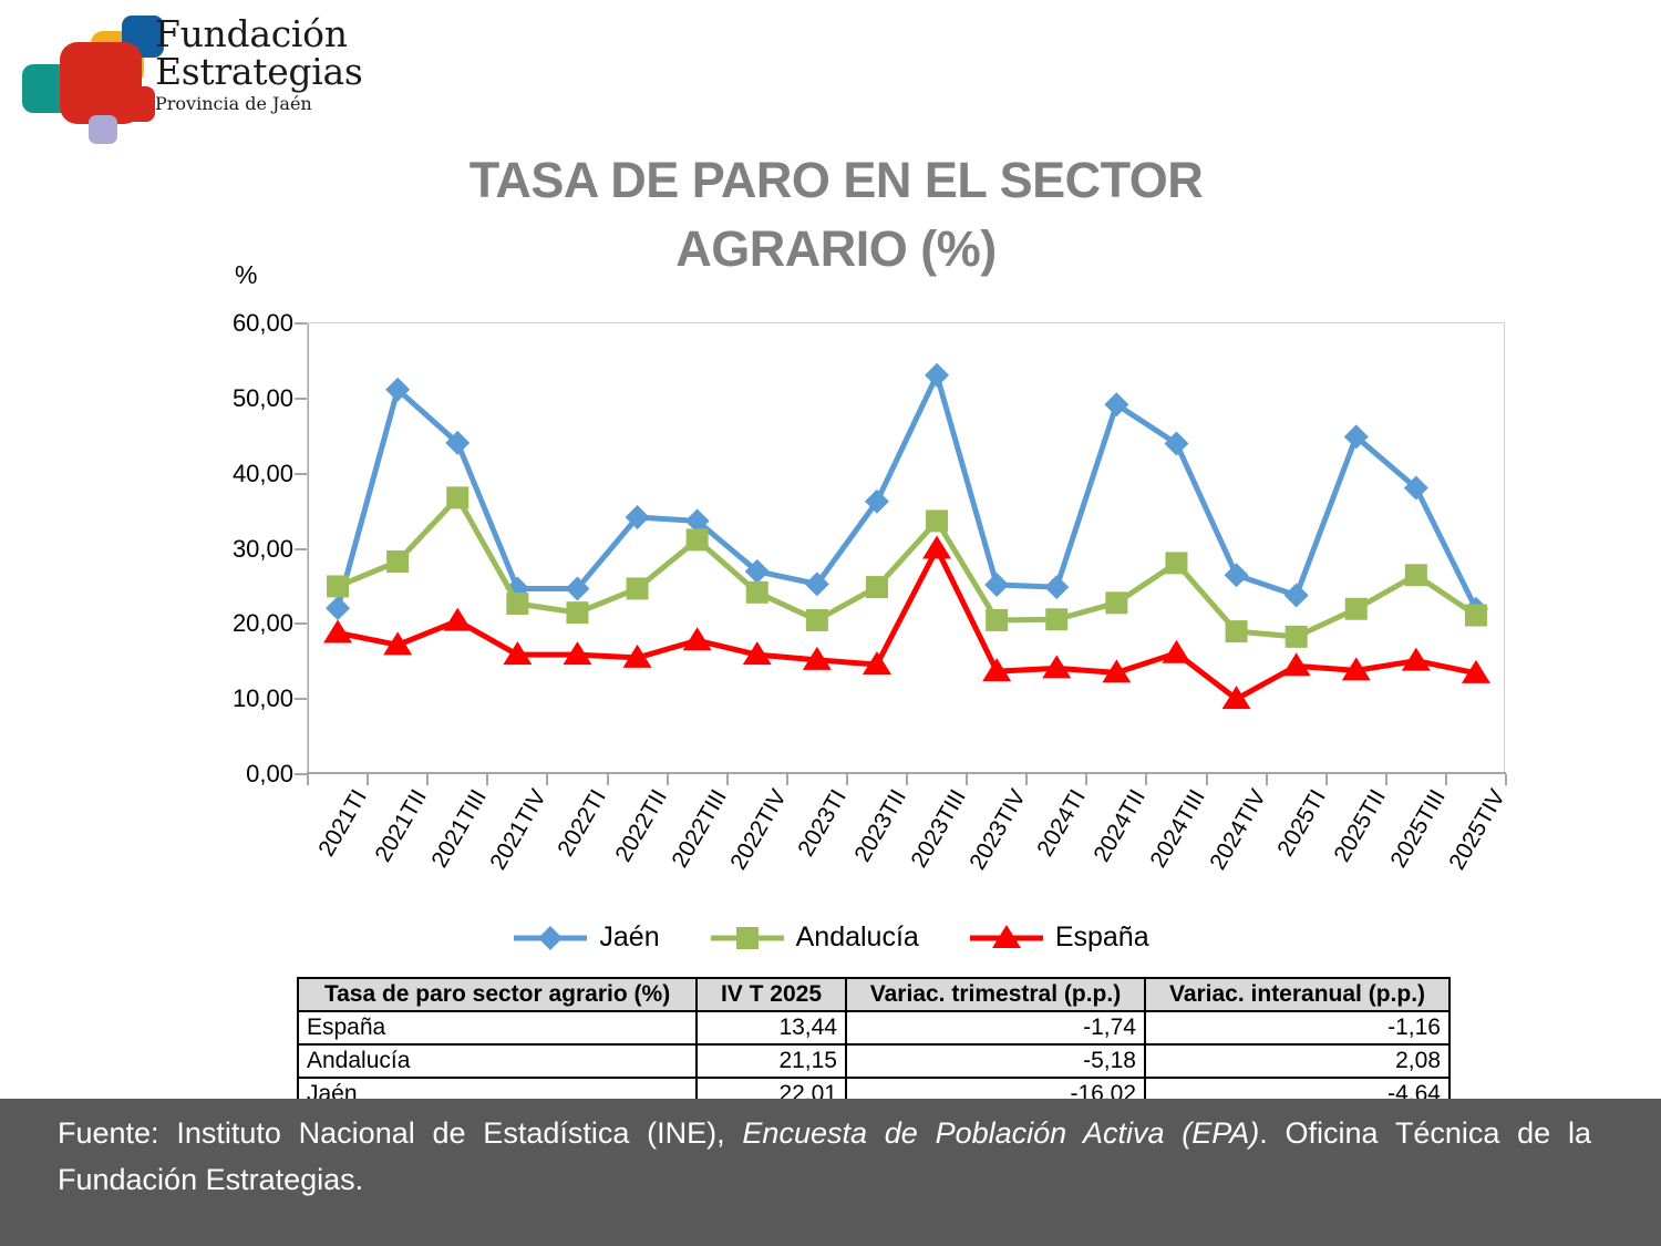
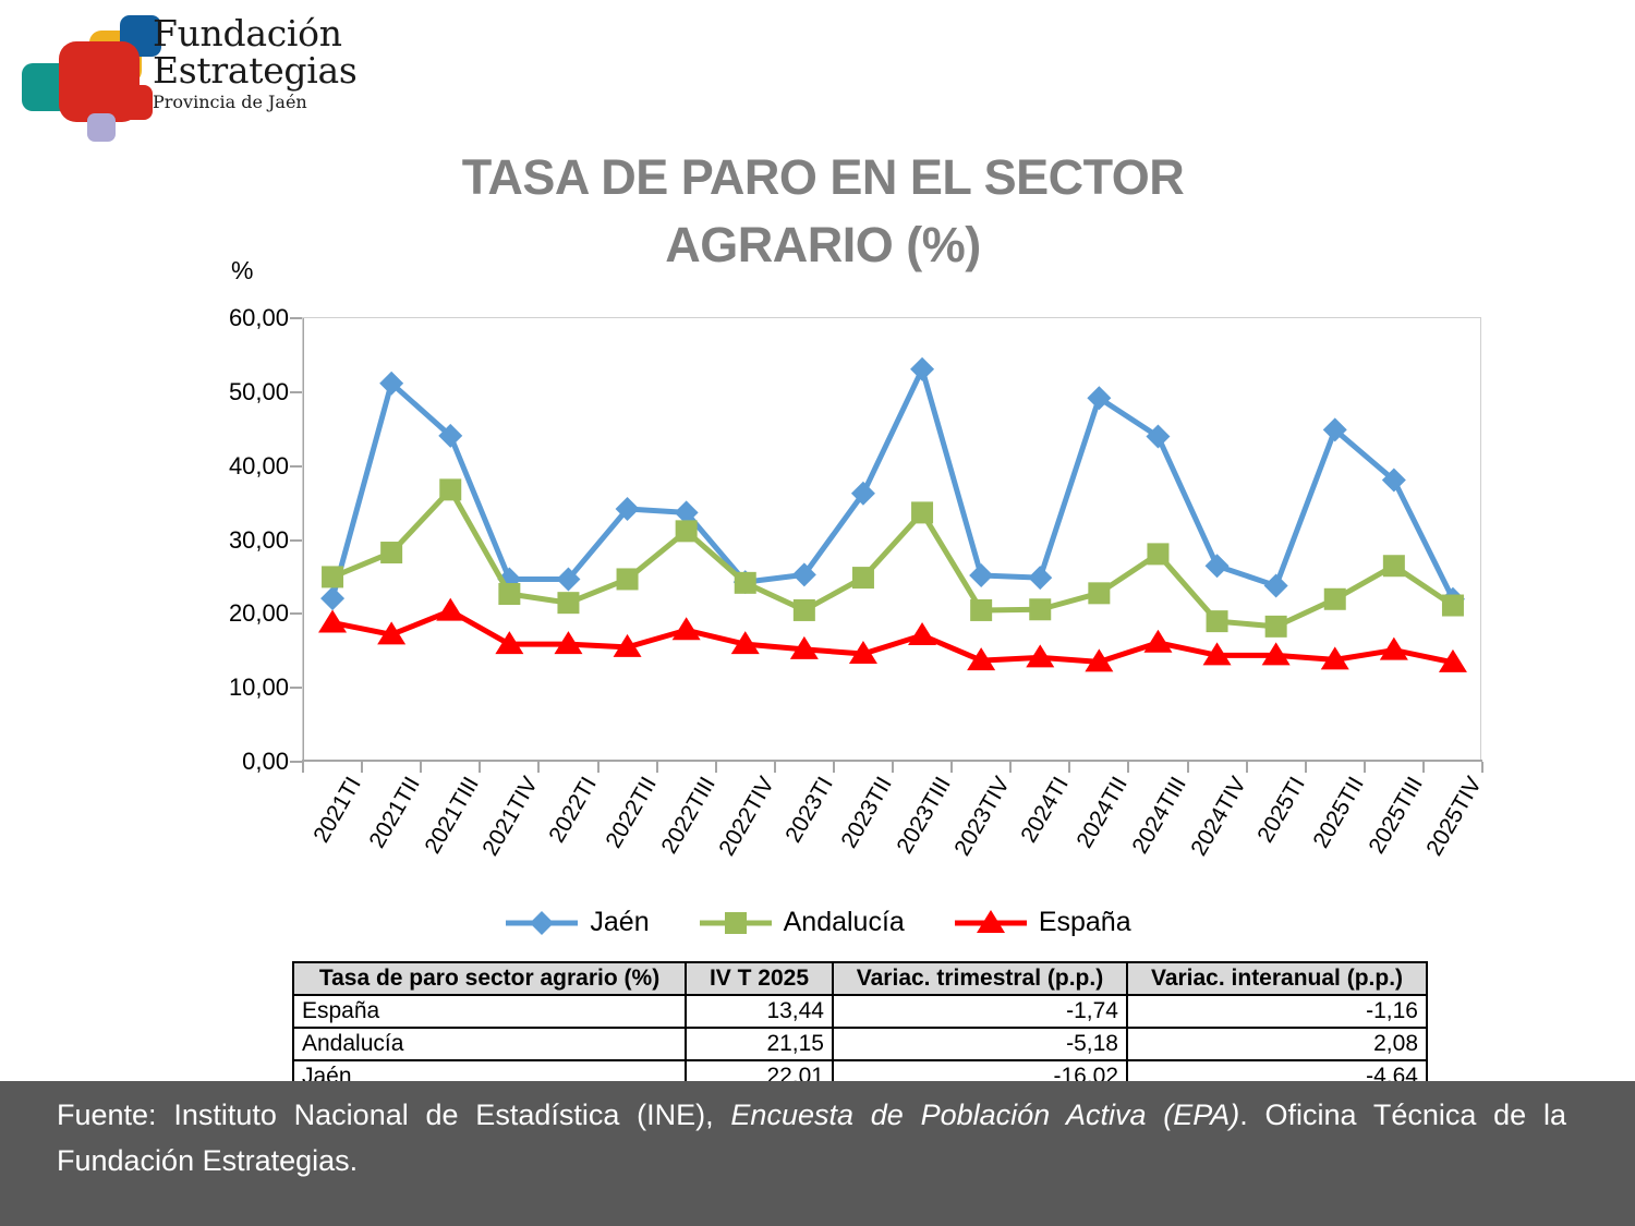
Jaén/2022TIV: 27 -> 24
España/2023TIII: 30 -> 17
España/2024TIV: 10 -> 14
